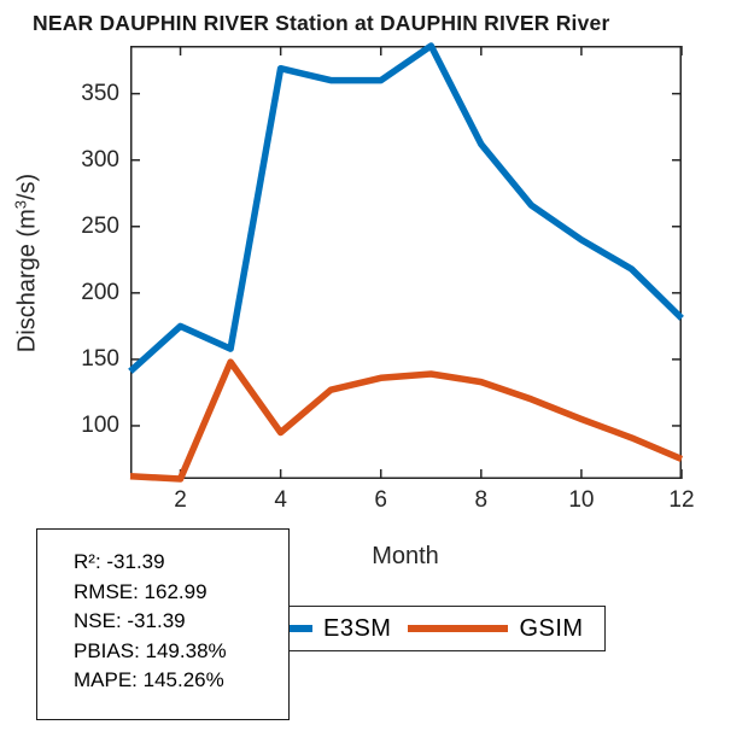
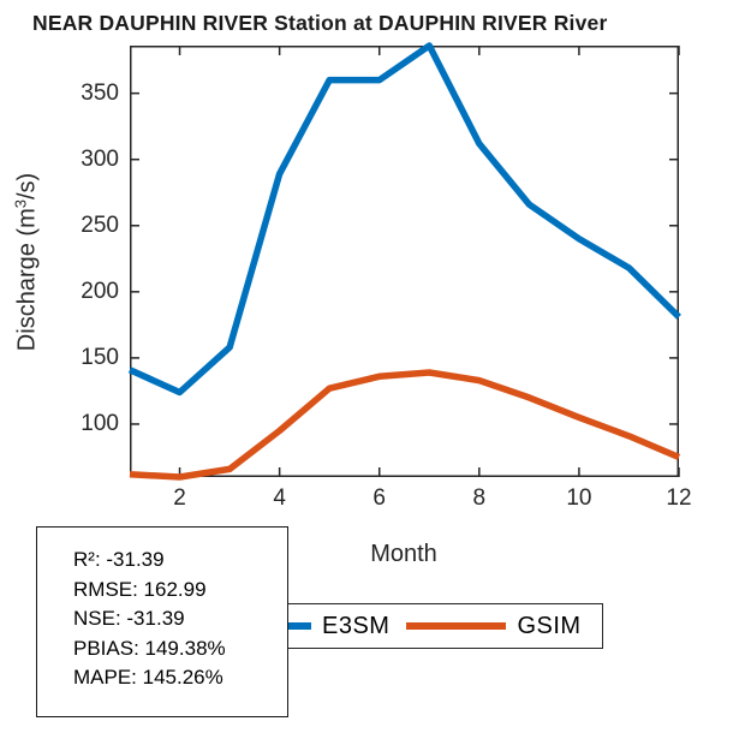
E3SM/2: 175 -> 124
GSIM/3: 148 -> 66
E3SM/4: 369 -> 289
